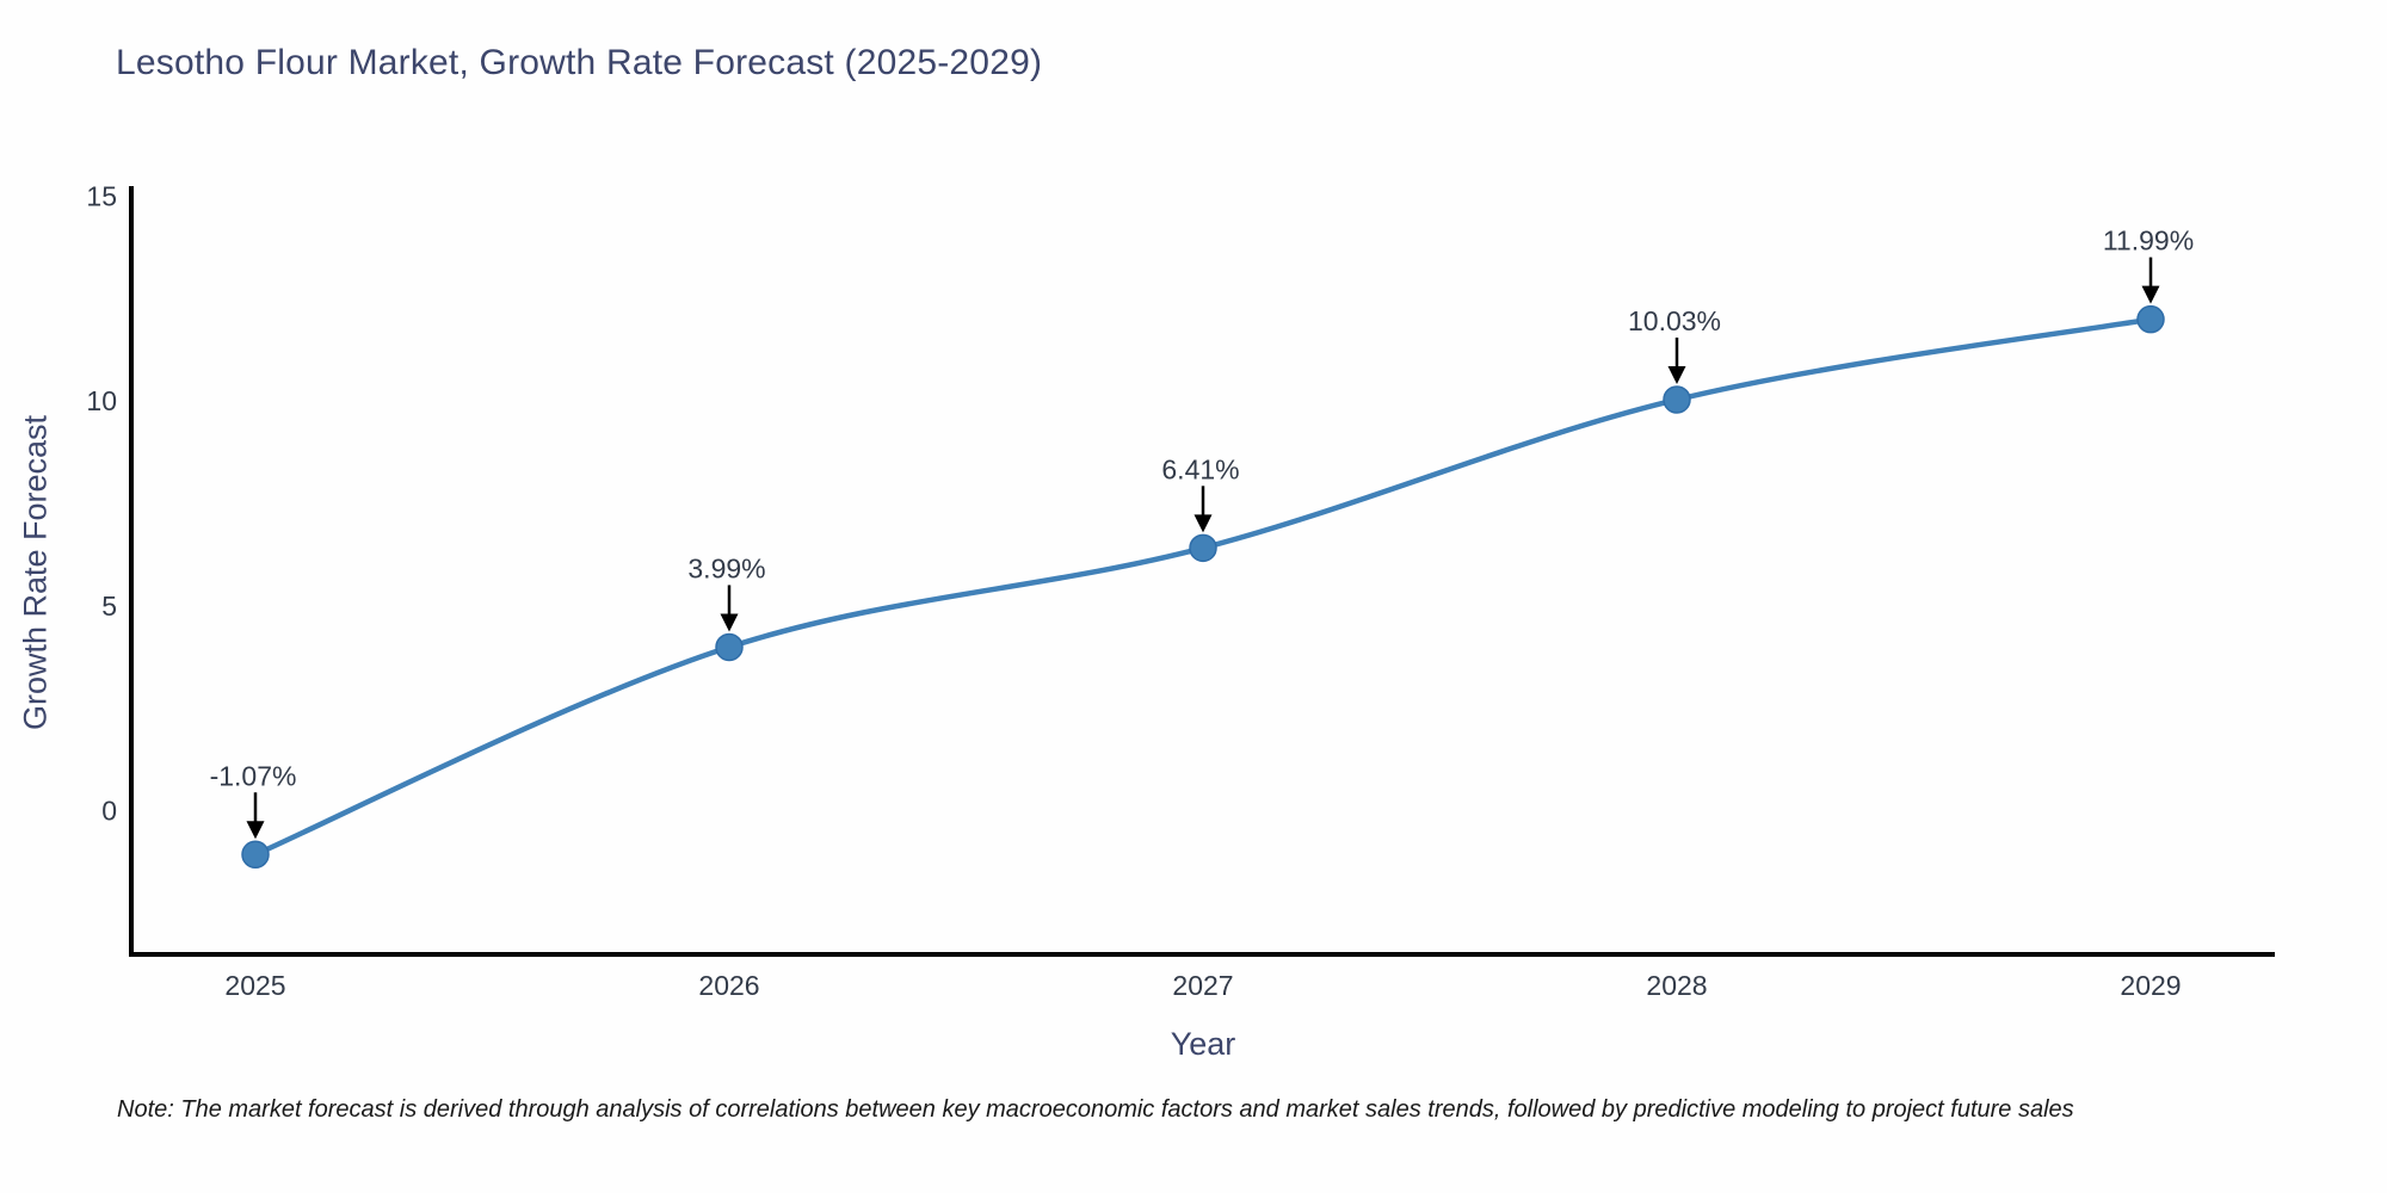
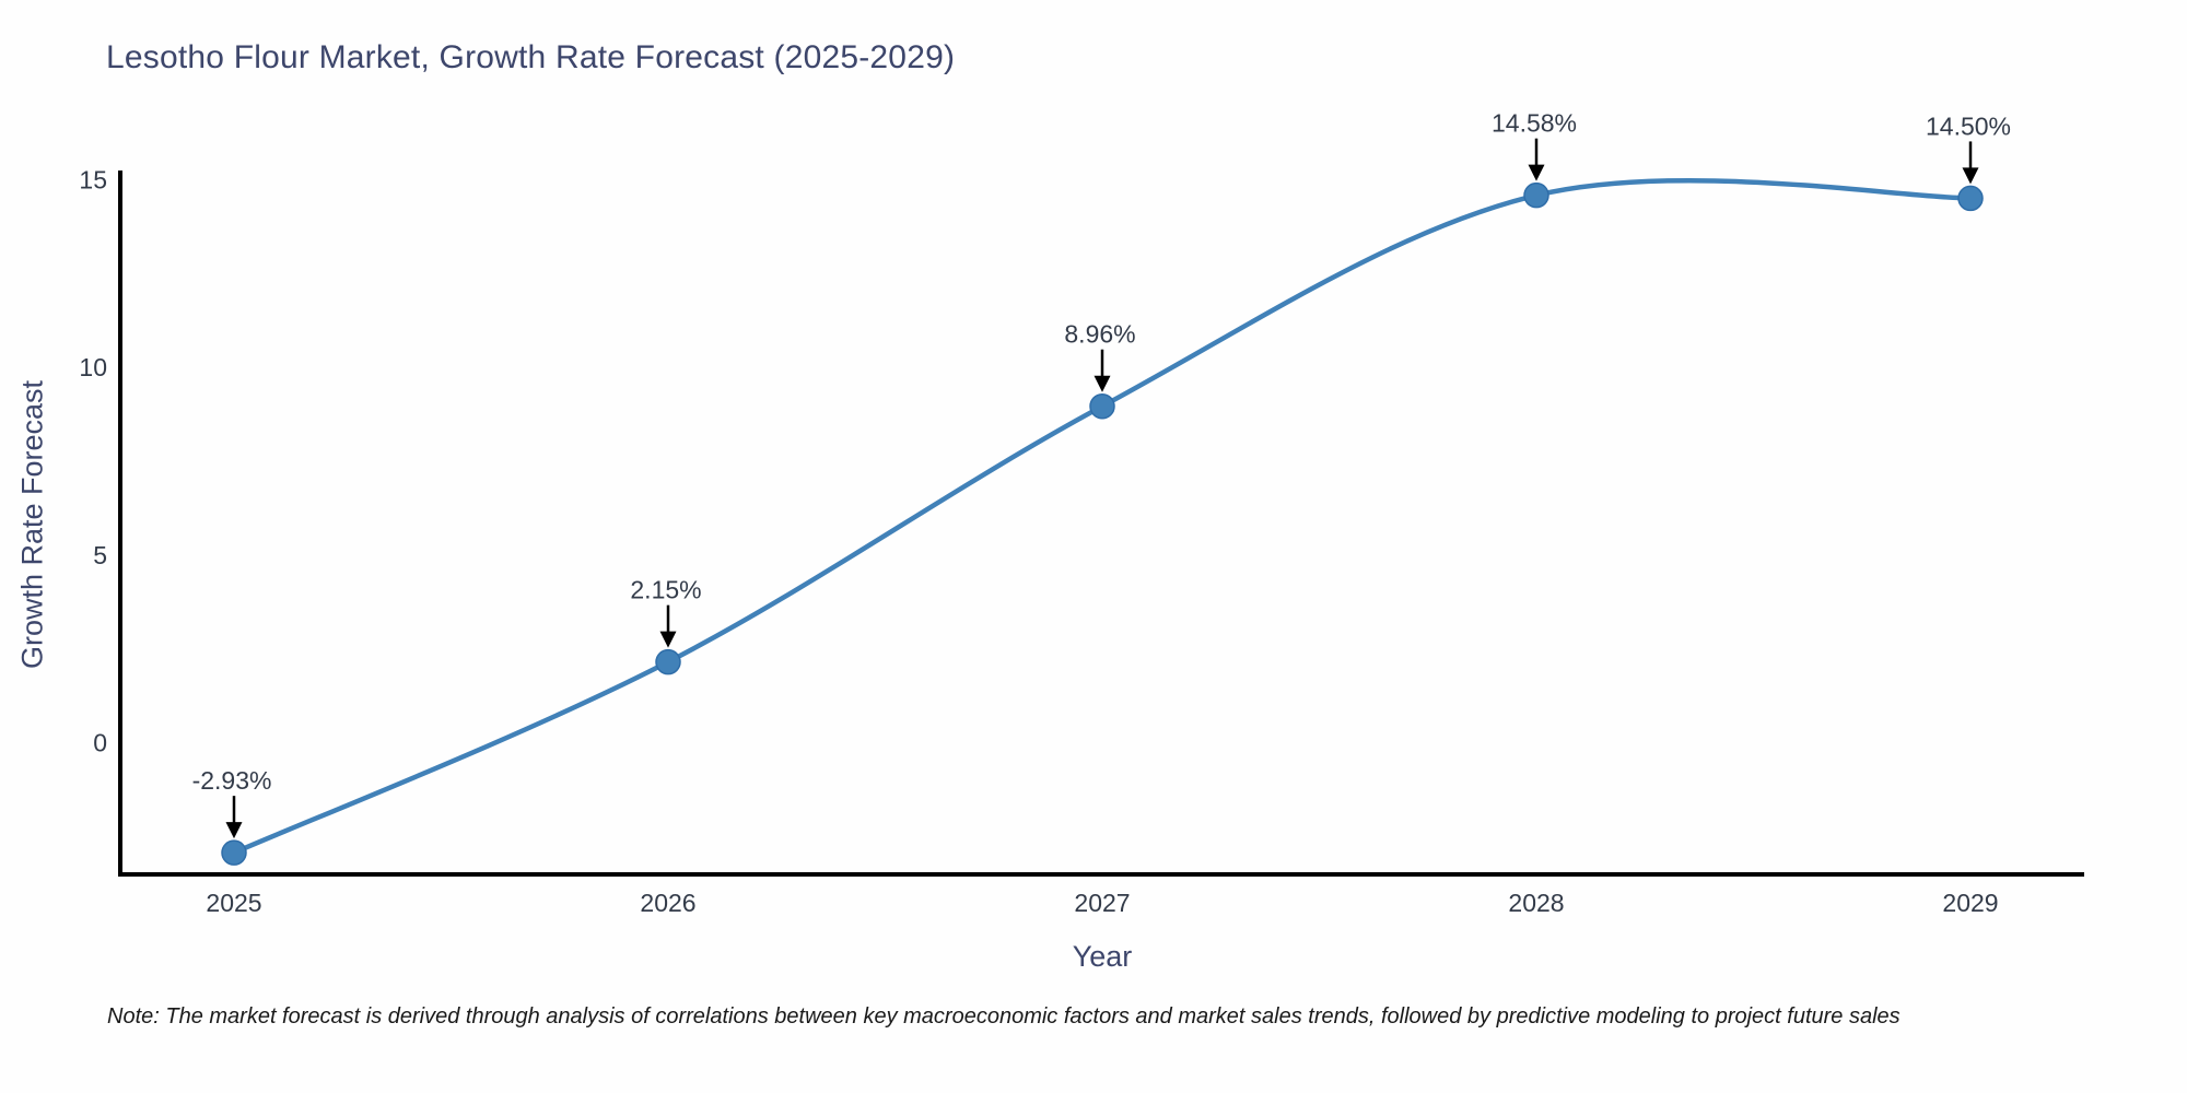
2025: -1.07% -> -2.93%
2026: 3.99% -> 2.15%
2027: 6.41% -> 8.96%
2028: 10.03% -> 14.58%
2029: 11.99% -> 14.50%
